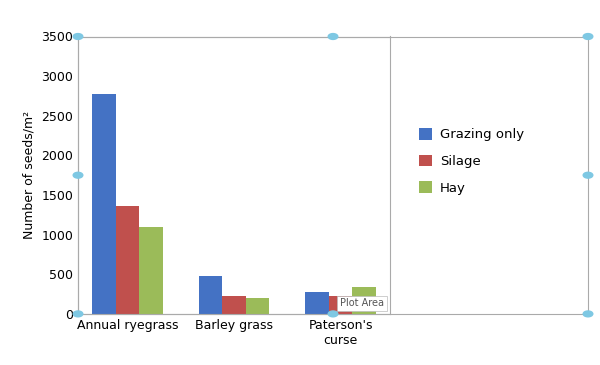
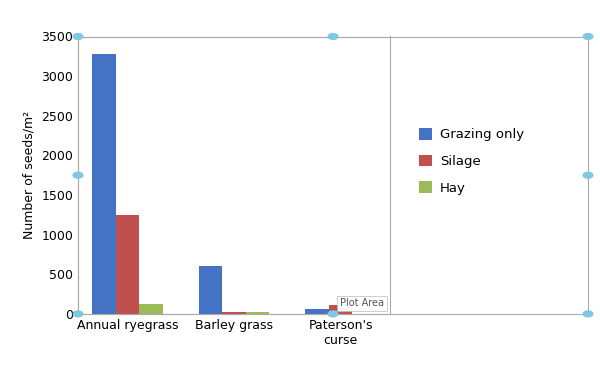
Grazing only/Annual ryegrass: 2780 -> 3280
Silage/Annual ryegrass: 1360 -> 1250
Hay/Annual ryegrass: 1100 -> 120
Grazing only/Barley grass: 480 -> 610
Silage/Barley grass: 220 -> 20
Hay/Barley grass: 200 -> 20
Grazing only/Paterson's curse: 280 -> 60
Silage/Paterson's curse: 220 -> 110
Hay/Paterson's curse: 340 -> 0
